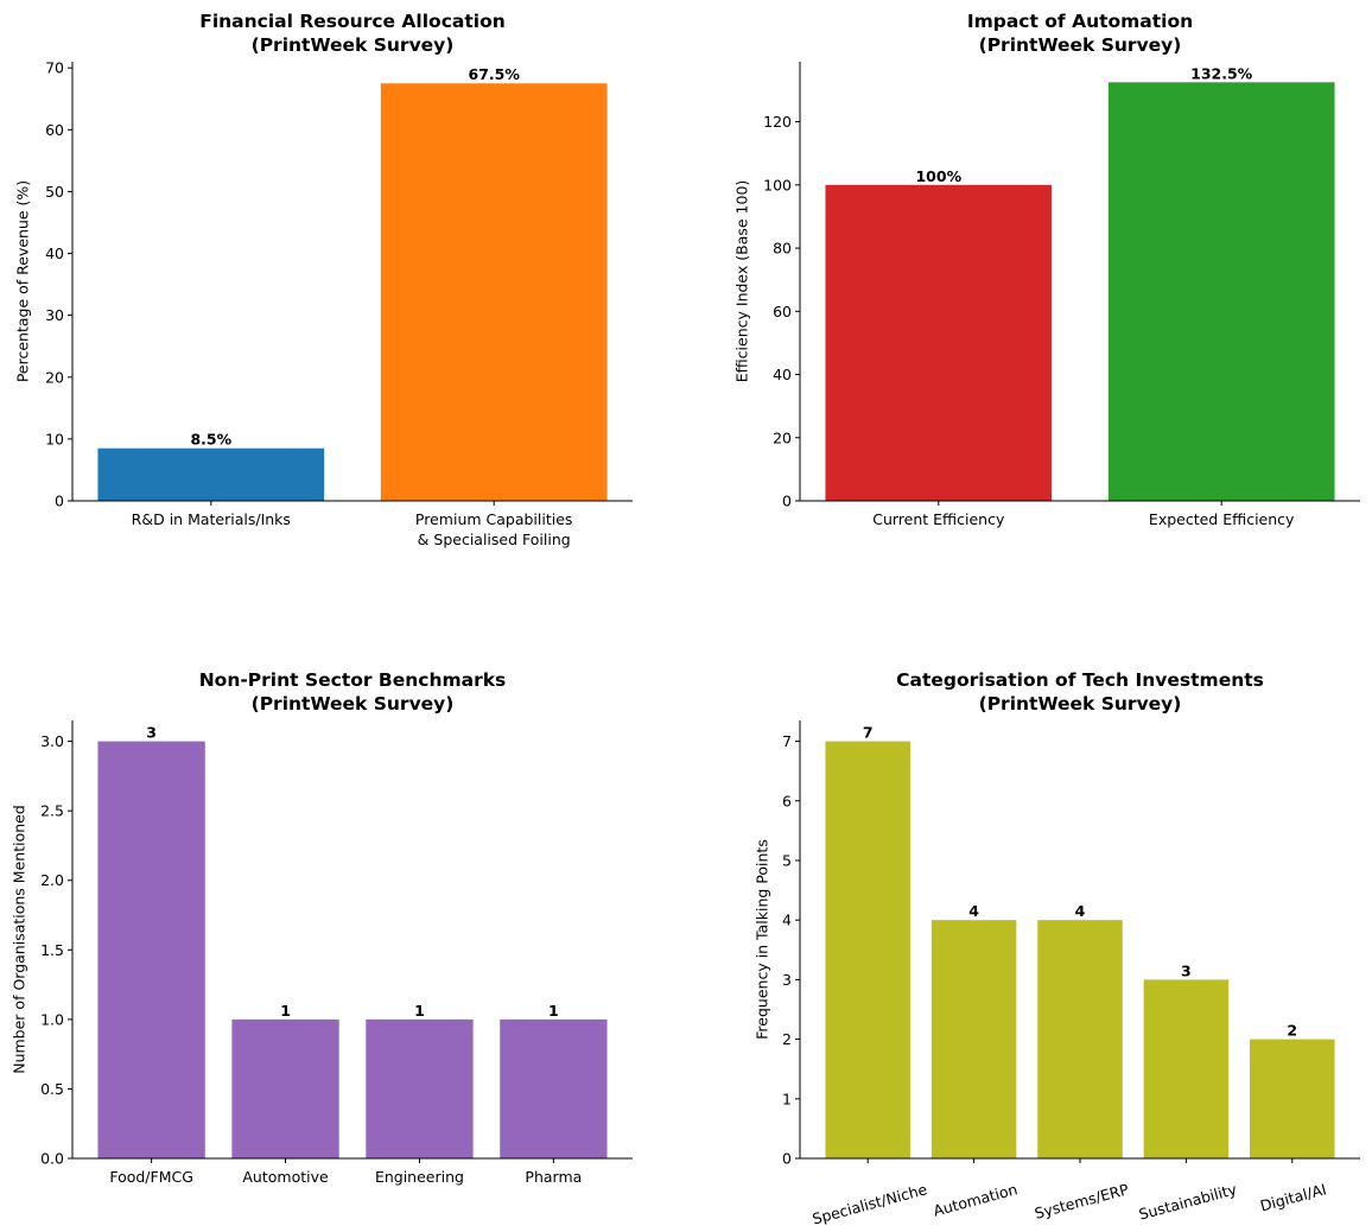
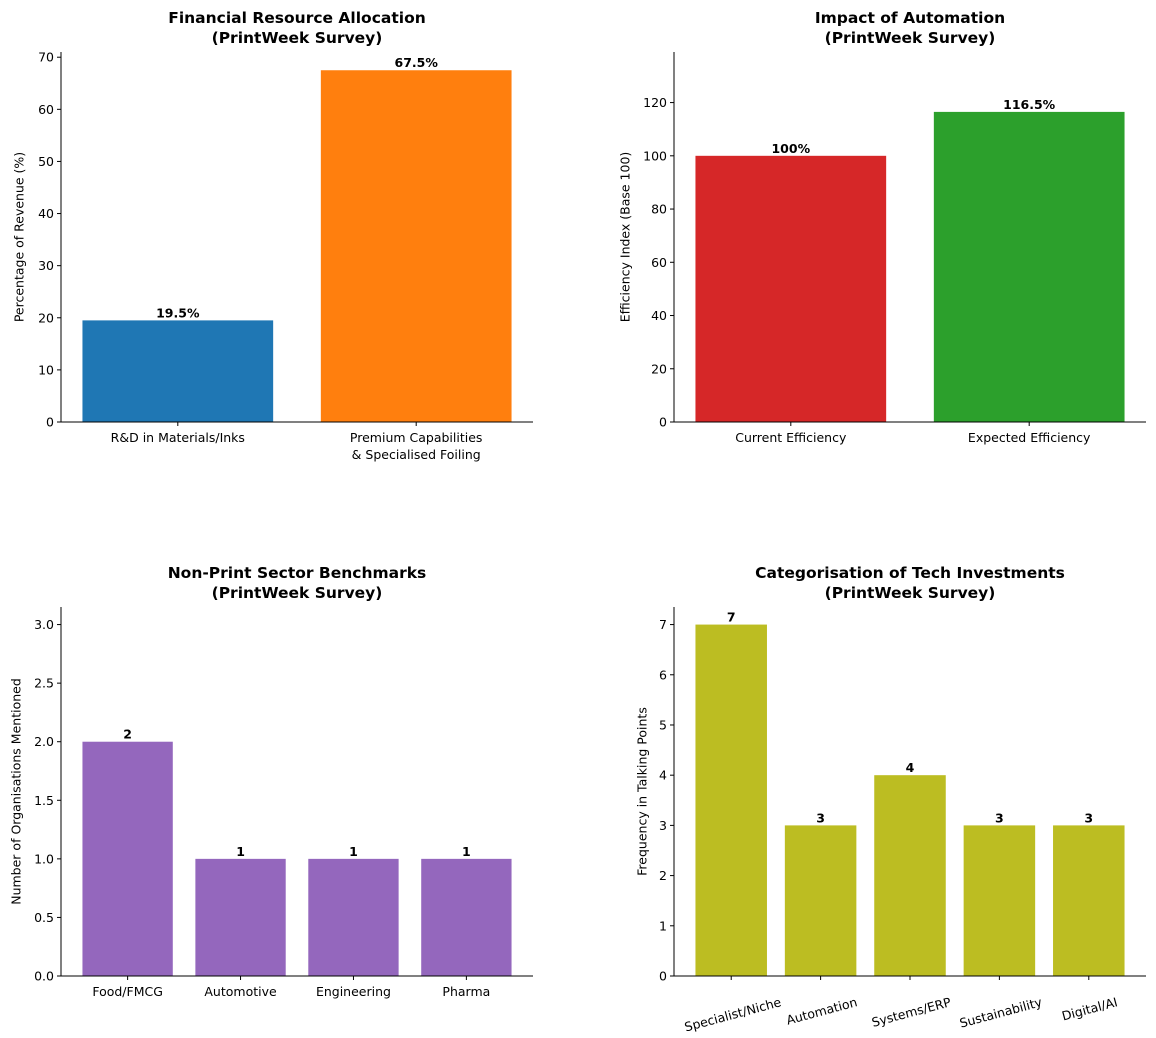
Financial Resource Allocation (PrintWeek Survey)/R&D in Materials/Inks: 8.5% -> 19.5%
Impact of Automation (PrintWeek Survey)/Expected Efficiency: 132.5% -> 116.5%
Non-Print Sector Benchmarks (PrintWeek Survey)/Food/FMCG: 3 -> 2
Categorisation of Tech Investments (PrintWeek Survey)/Automation: 4 -> 3
Categorisation of Tech Investments (PrintWeek Survey)/Digital/AI: 2 -> 3
